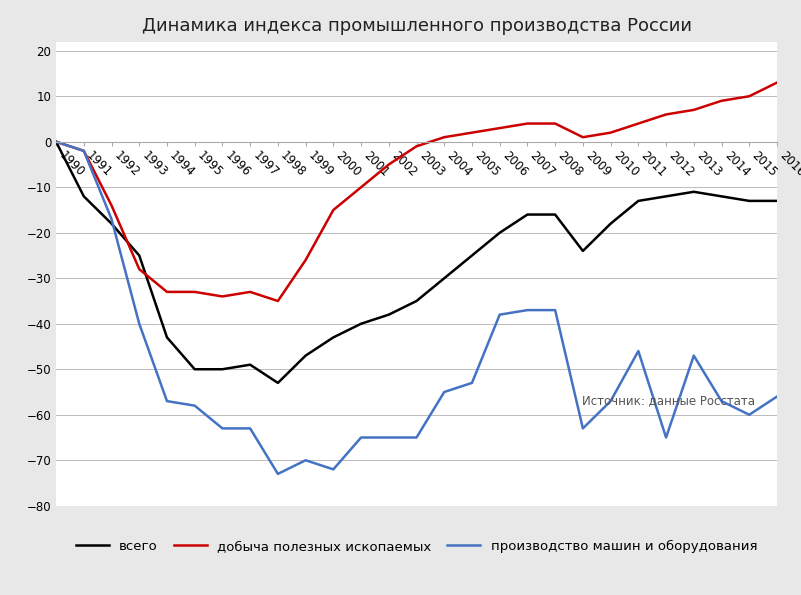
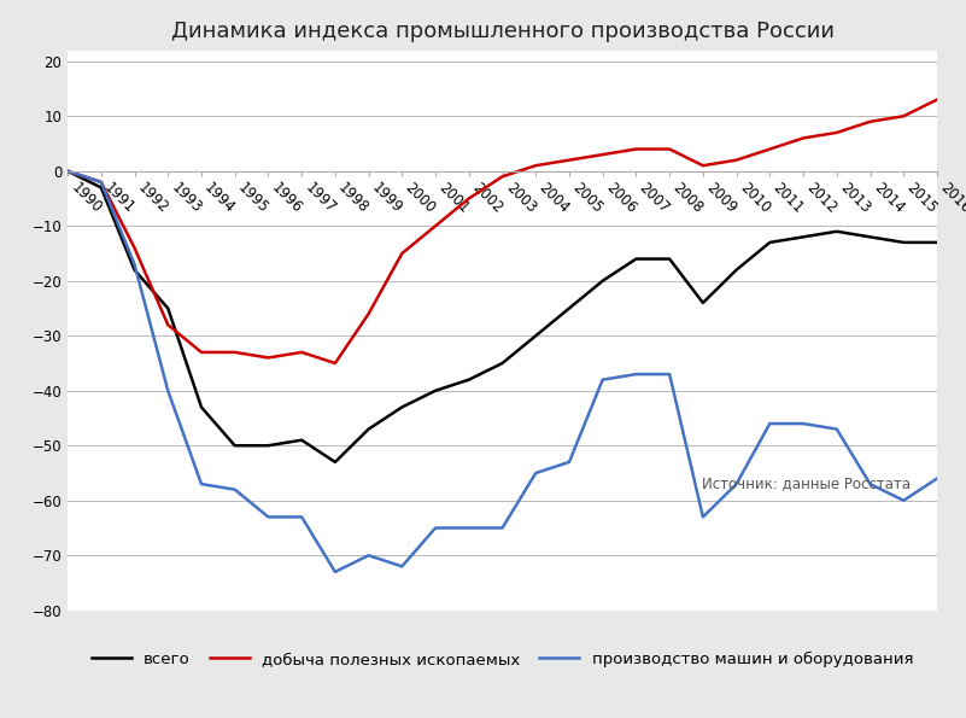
всего/1991: -12 -> -3
производство машин и оборудования/2012: -65 -> -46
